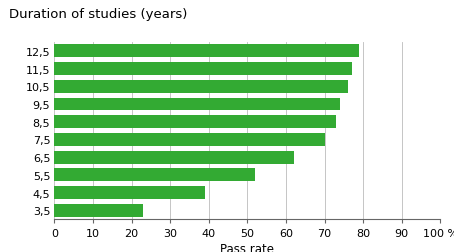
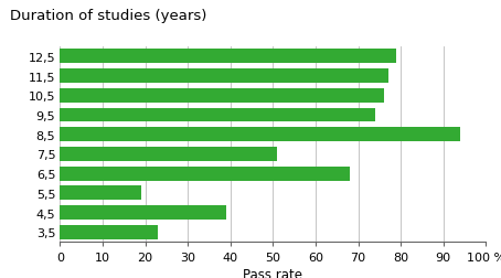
8,5: 73 -> 94
7,5: 70 -> 51
6,5: 62 -> 68
5,5: 52 -> 19
